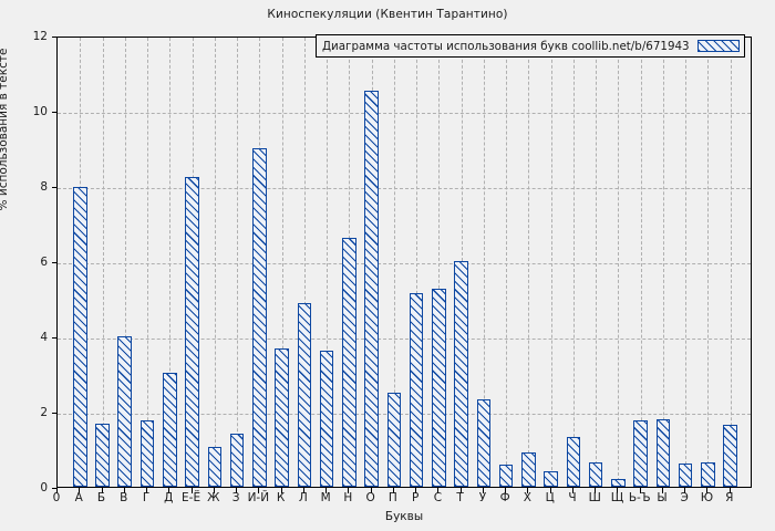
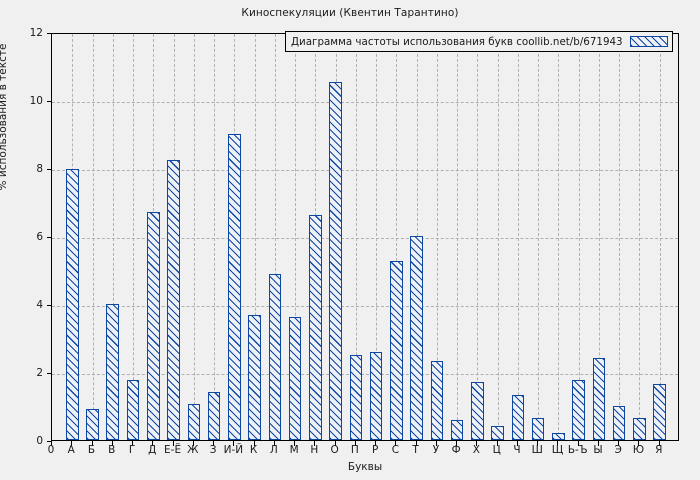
Б: 1.7 -> 0.9
Д: 3.0 -> 6.7
Р: 5.2 -> 2.6
Х: 0.9 -> 1.7
Ы: 1.8 -> 2.4
Э: 0.6 -> 1.0
